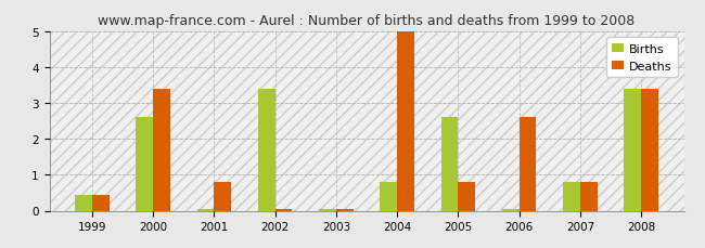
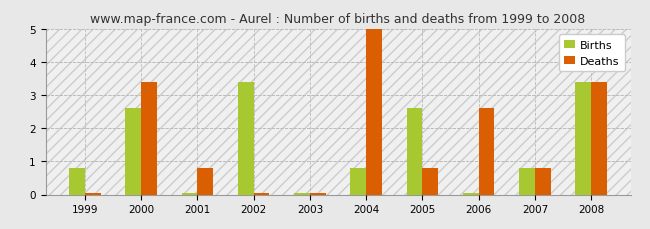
Births/1999: 0.45 -> 0.80
Deaths/1999: 0.45 -> 0.05
